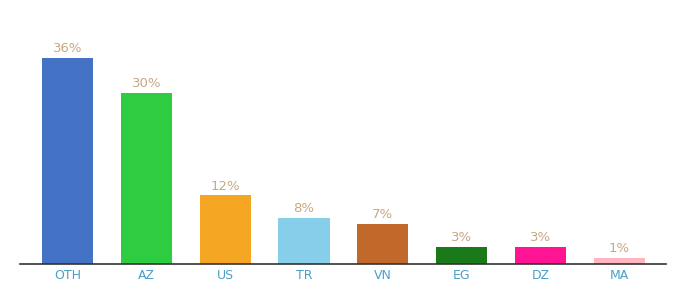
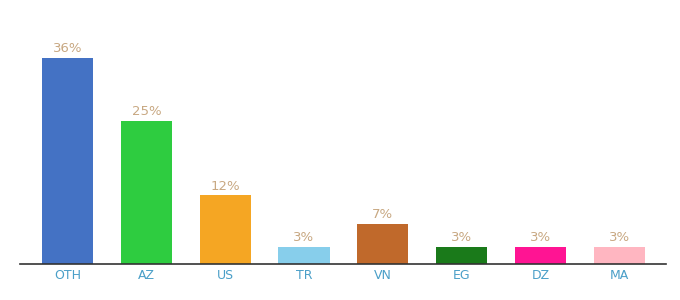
AZ: 30% -> 25%
TR: 8% -> 3%
MA: 1% -> 3%
